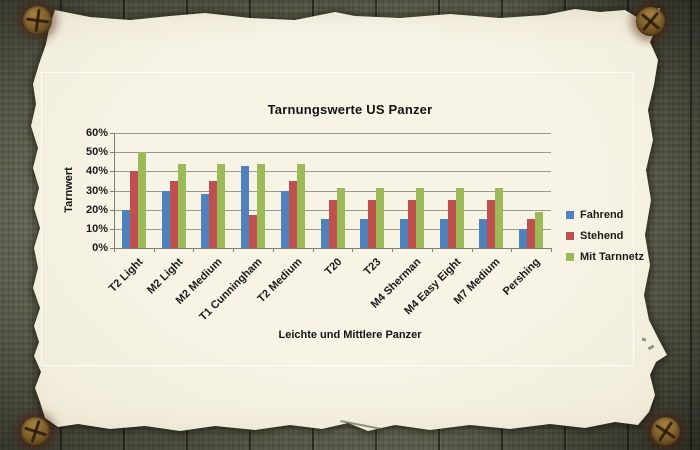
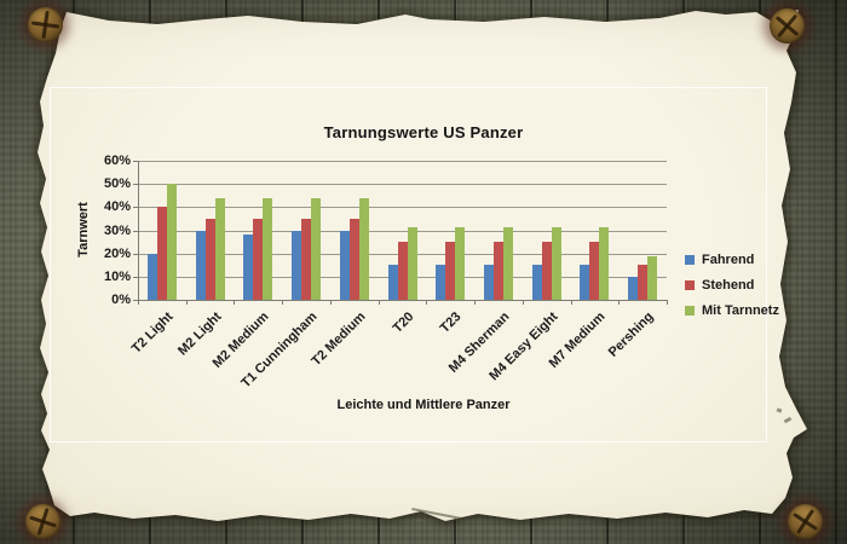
Fahrend/T1 Cunningham: 43% -> 30%
Stehend/T1 Cunningham: 17% -> 35%
